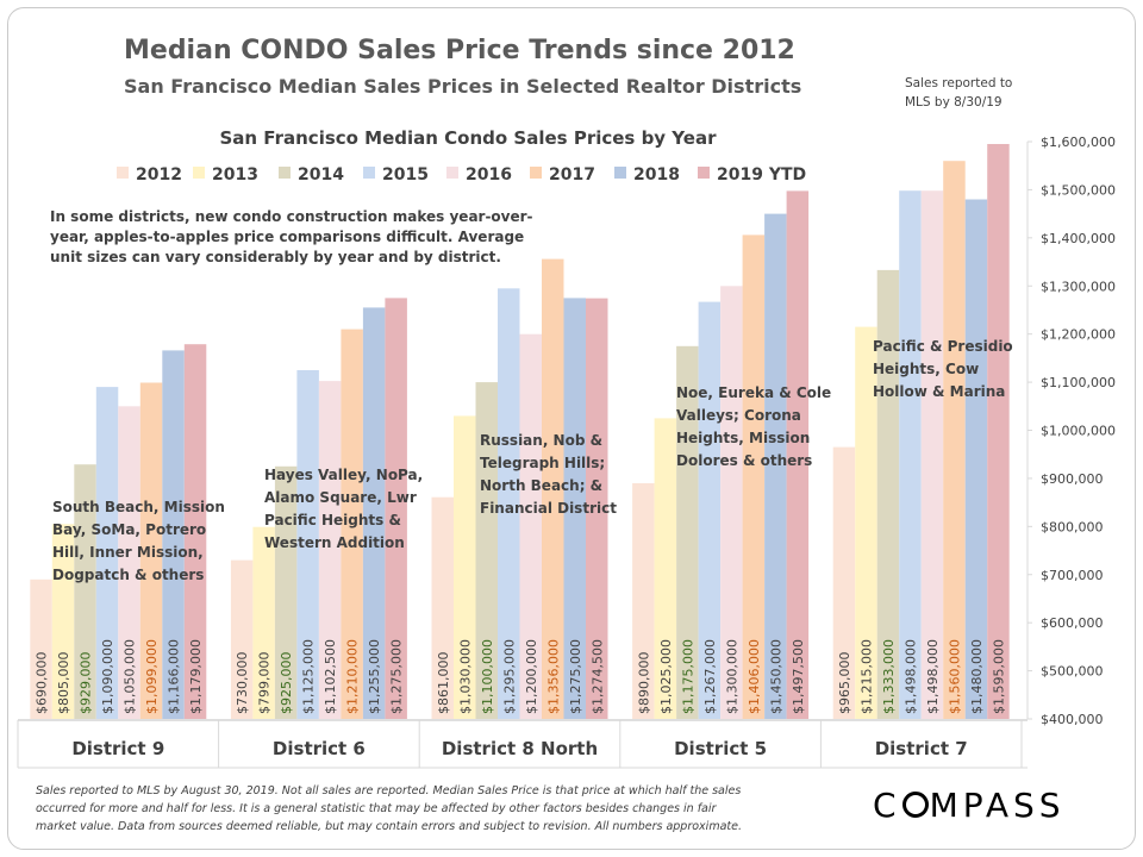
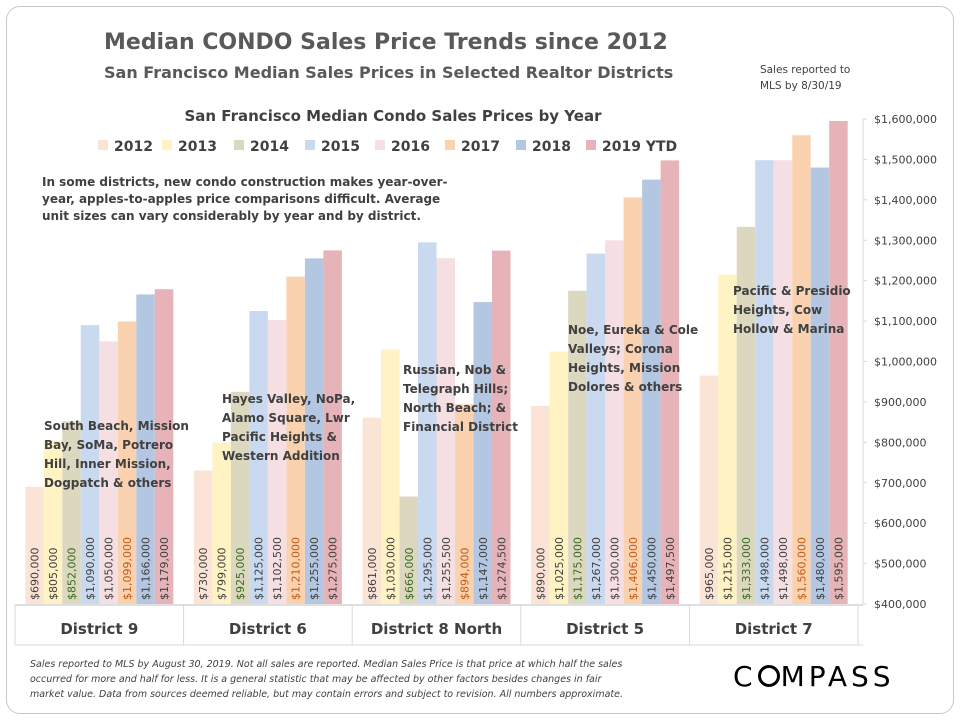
2014/District 9: $929,000 -> $852,000
2014/District 8 North: $1,100,000 -> $666,000
2016/District 8 North: $1,200,000 -> $1,255,500
2017/District 8 North: $1,356,000 -> $894,000
2018/District 8 North: $1,275,000 -> $1,147,000
